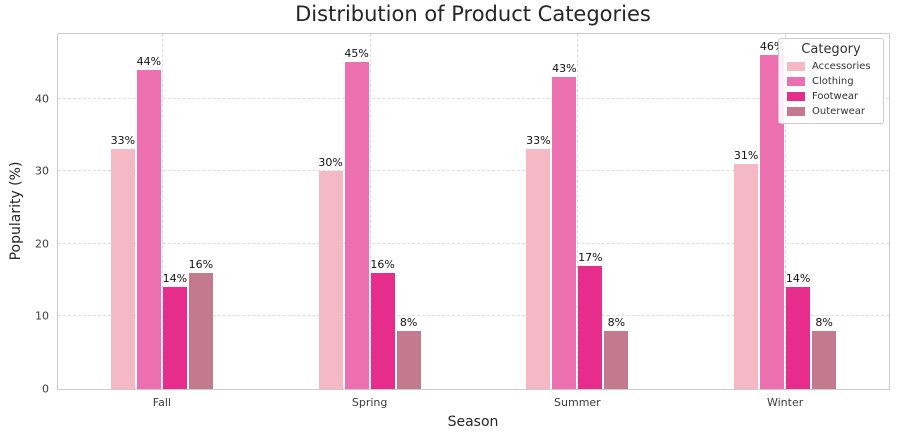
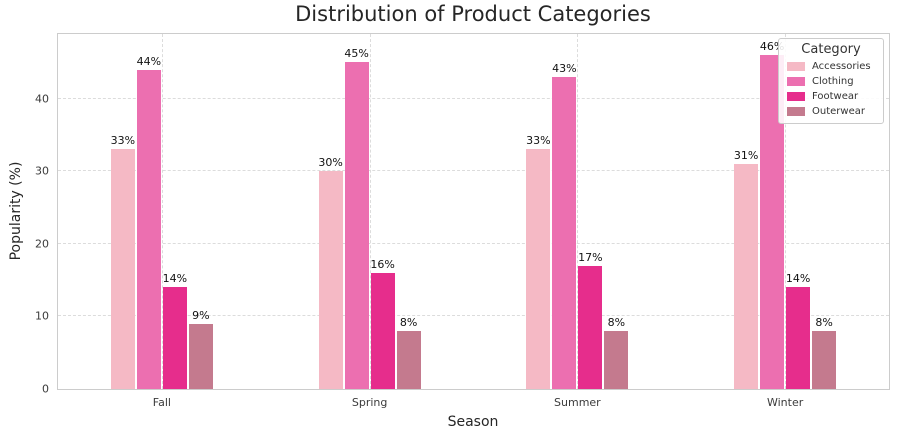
Outerwear/Fall: 16% -> 9%
